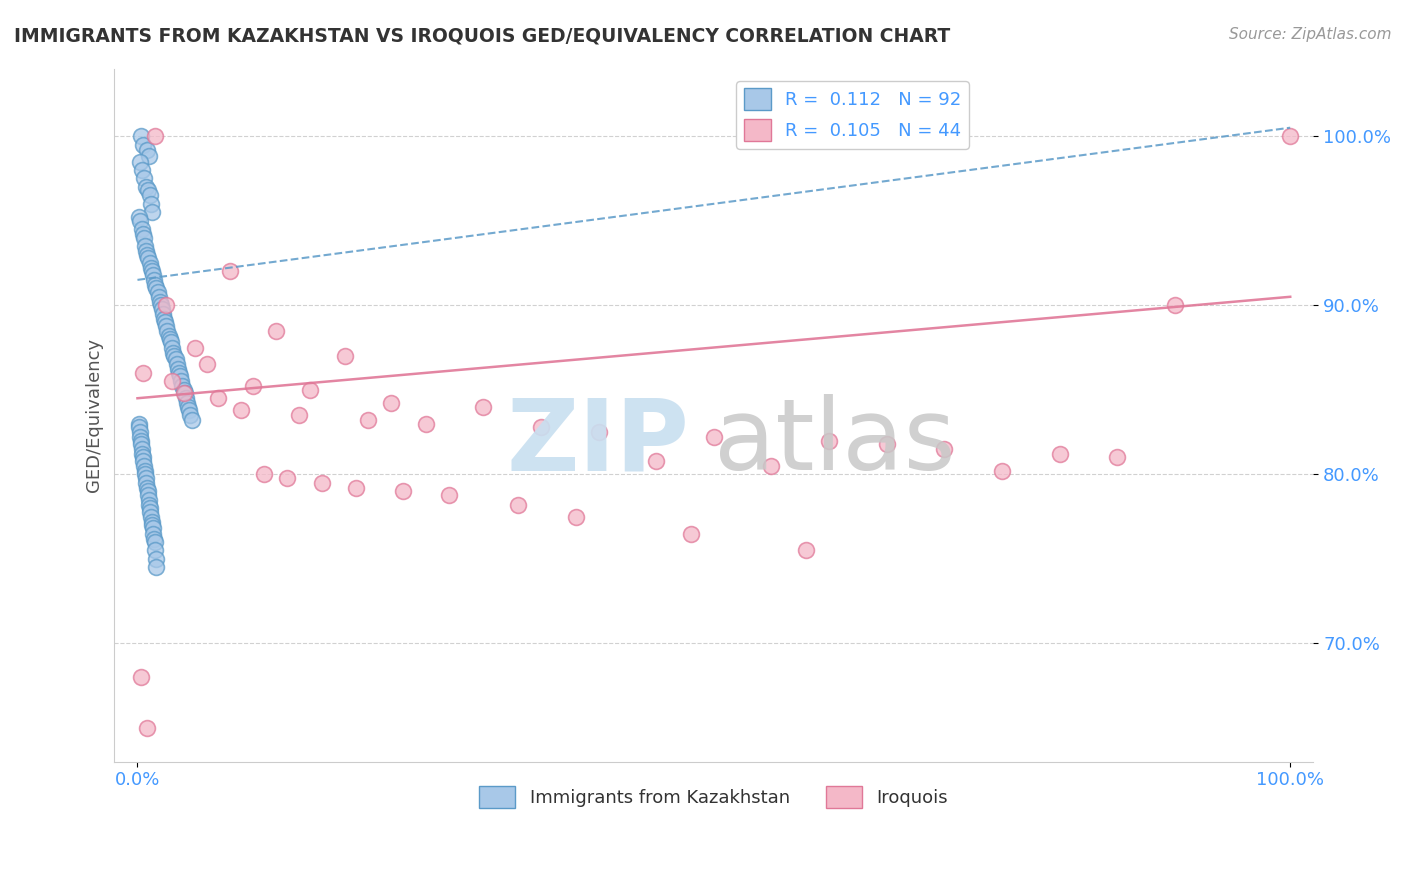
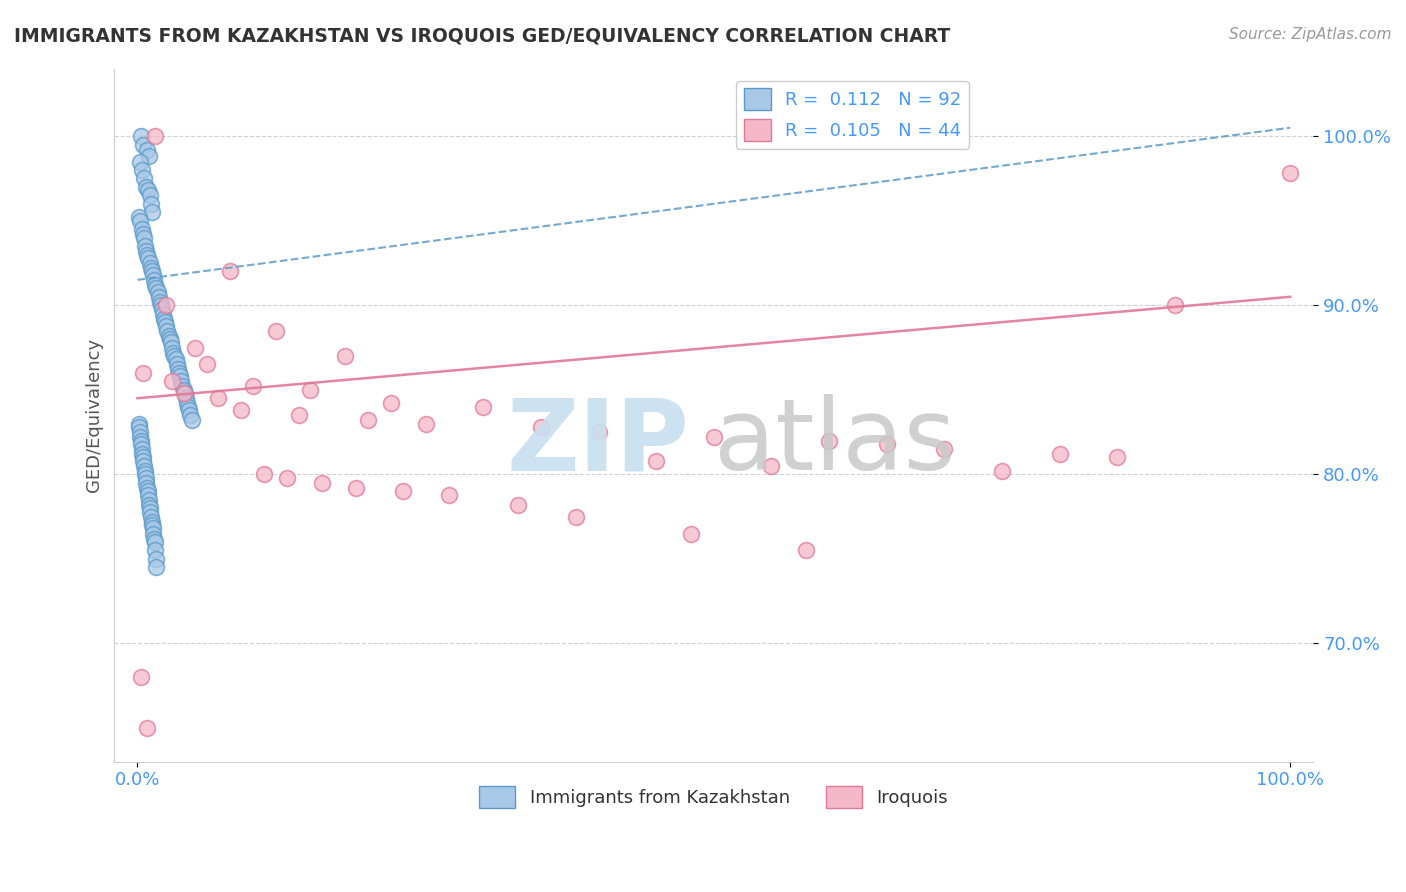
Iroquois/100.0%: 100.0% -> 97.8%
